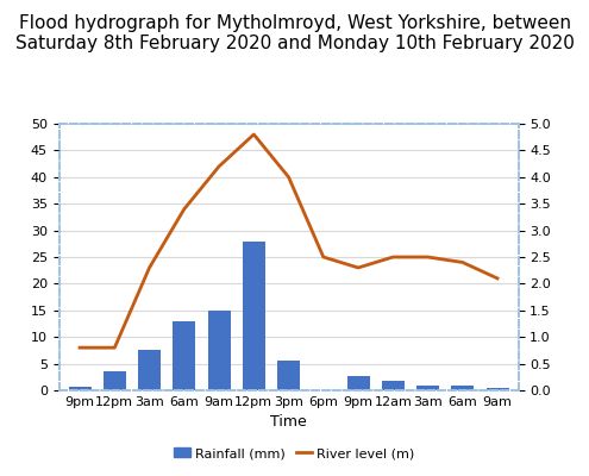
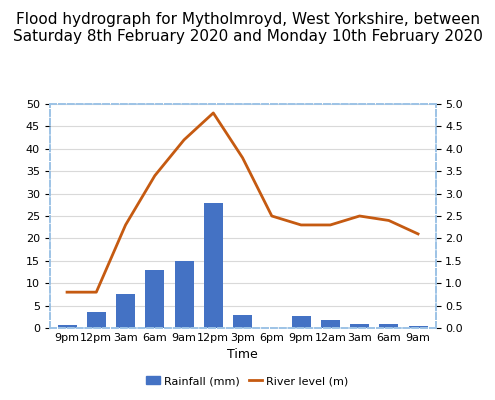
Rainfall (mm)/3pm: 5.5 -> 3.0
River level (m)/3pm: 4.0 -> 3.8
River level (m)/12am: 2.5 -> 2.3
